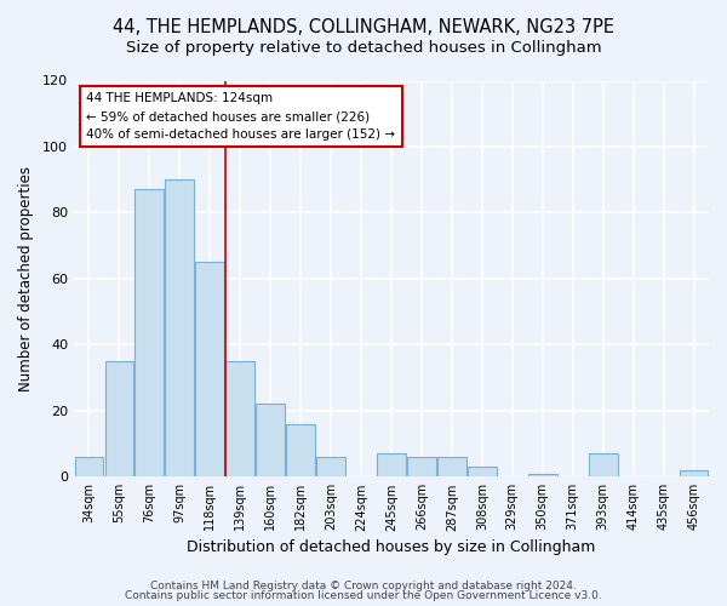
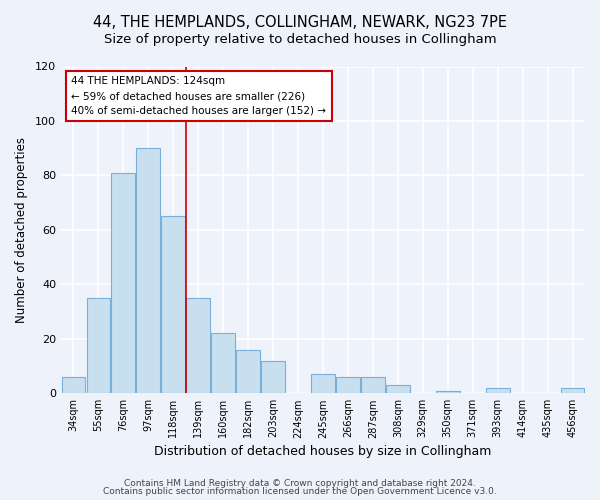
76sqm: 87 -> 81
203sqm: 6 -> 12
393sqm: 7 -> 2
